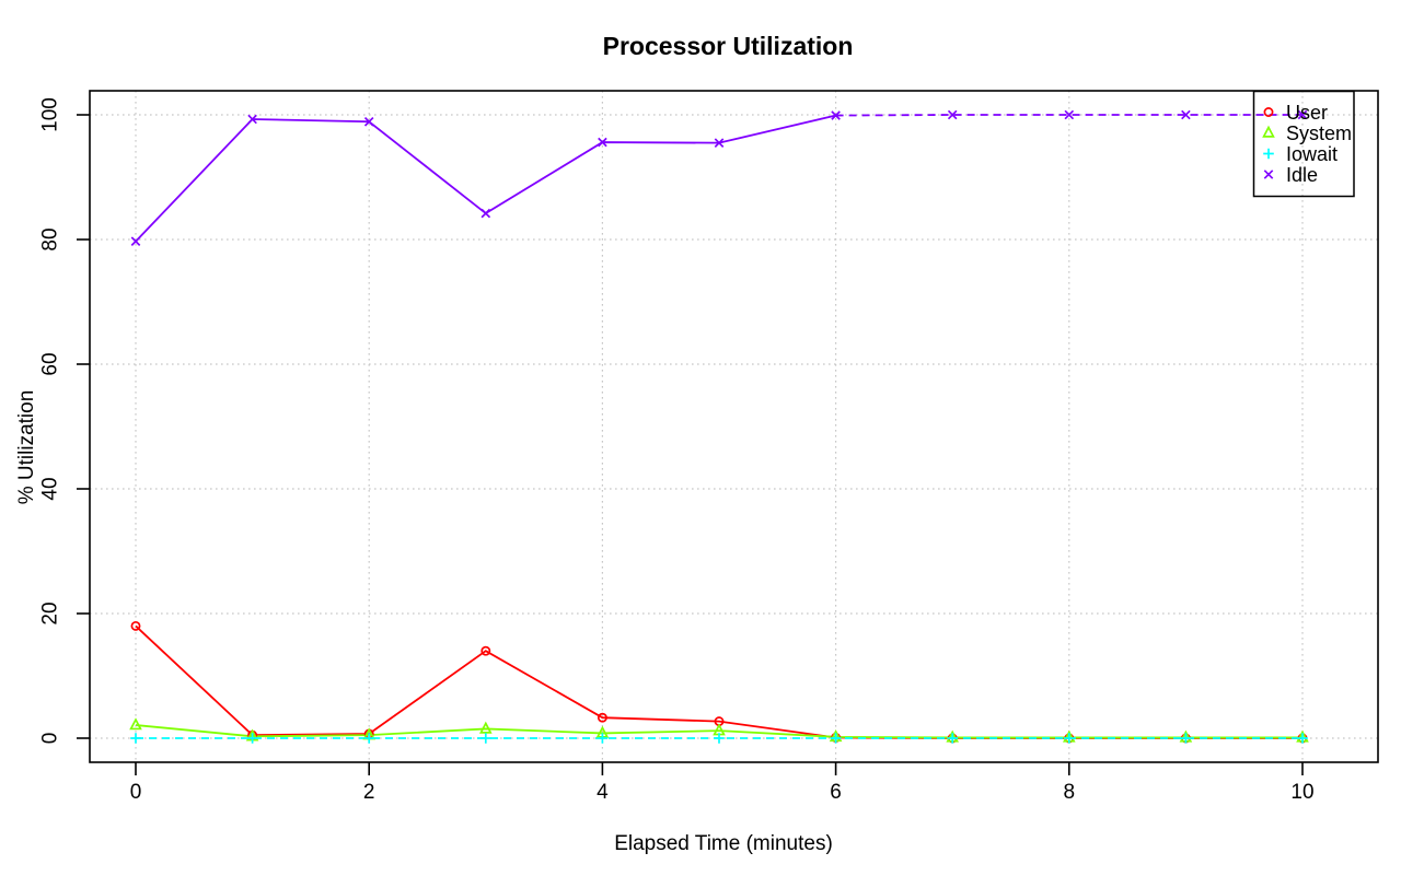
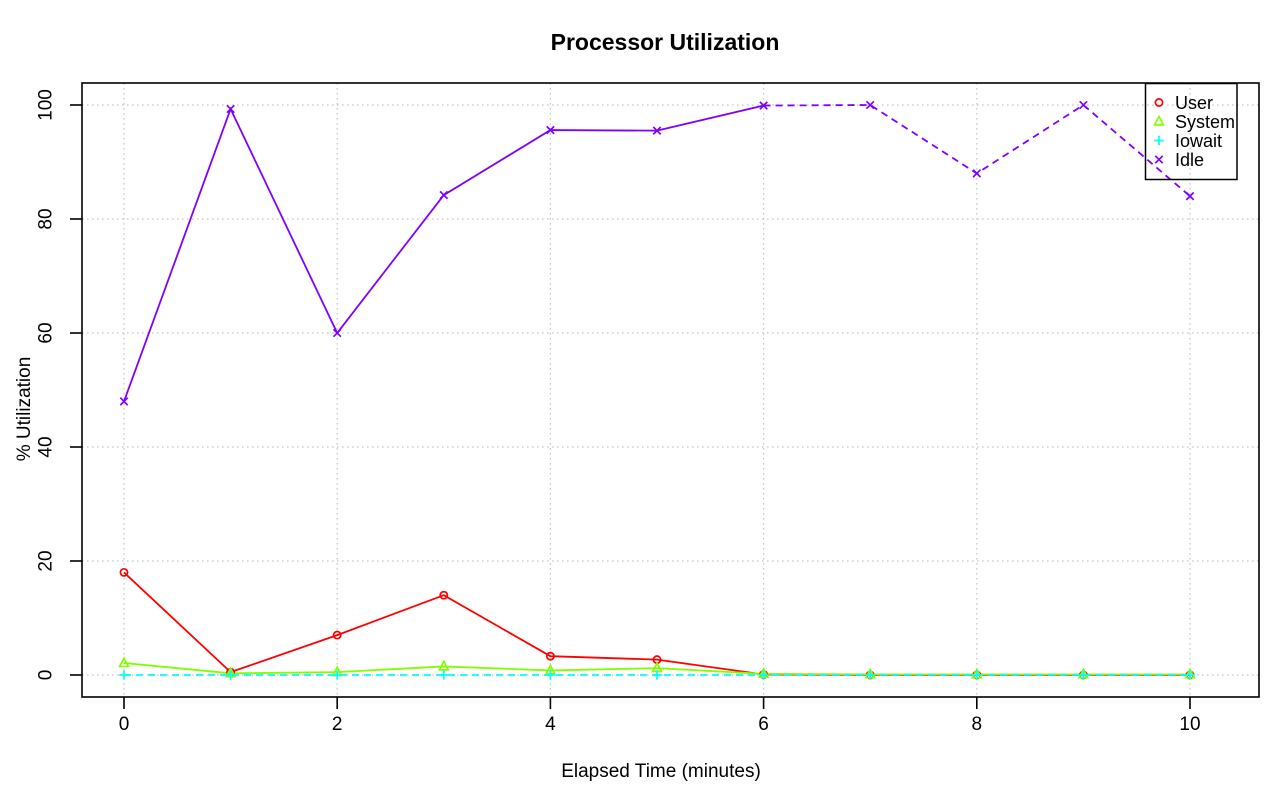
Idle/0: 80 -> 48
User/2: 1 -> 7
Idle/2: 99 -> 60
Idle/8: 100 -> 88
Idle/10: 100 -> 84
